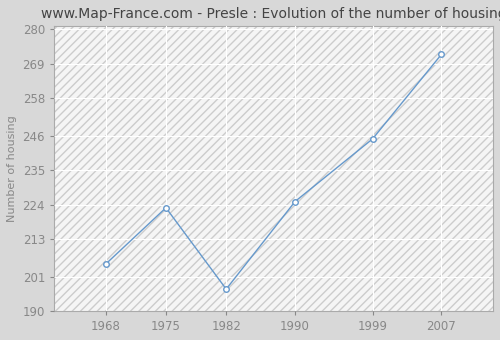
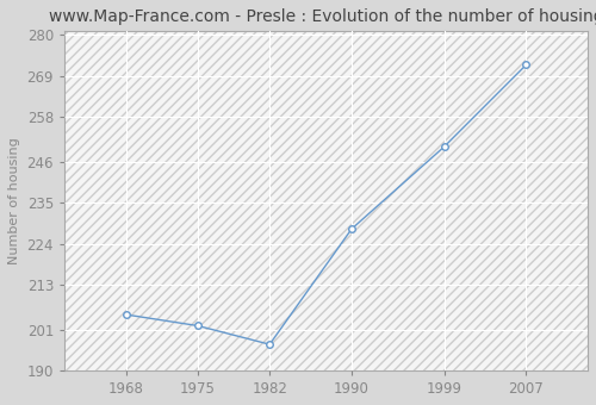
1975: 223 -> 202
1990: 225 -> 228
1999: 245 -> 250
